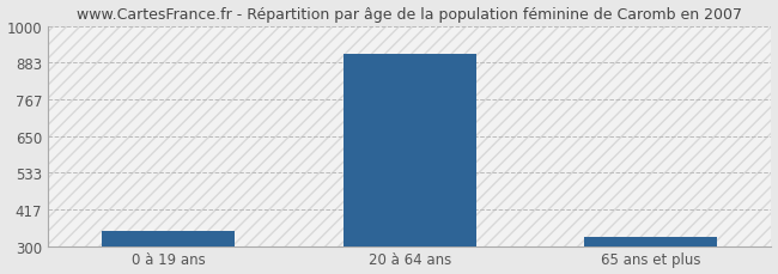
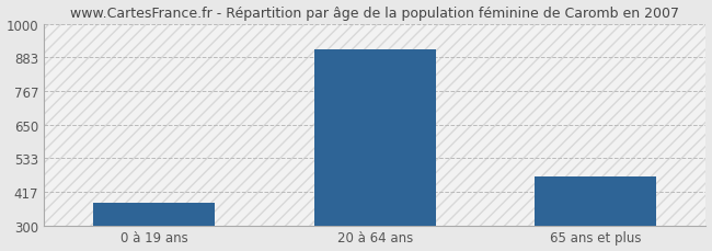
0 à 19 ans: 348 -> 380
65 ans et plus: 330 -> 470
